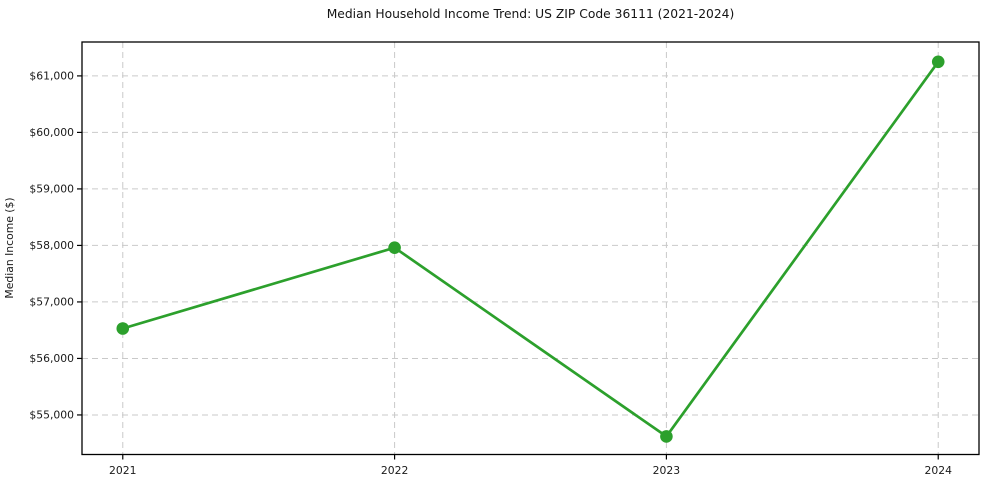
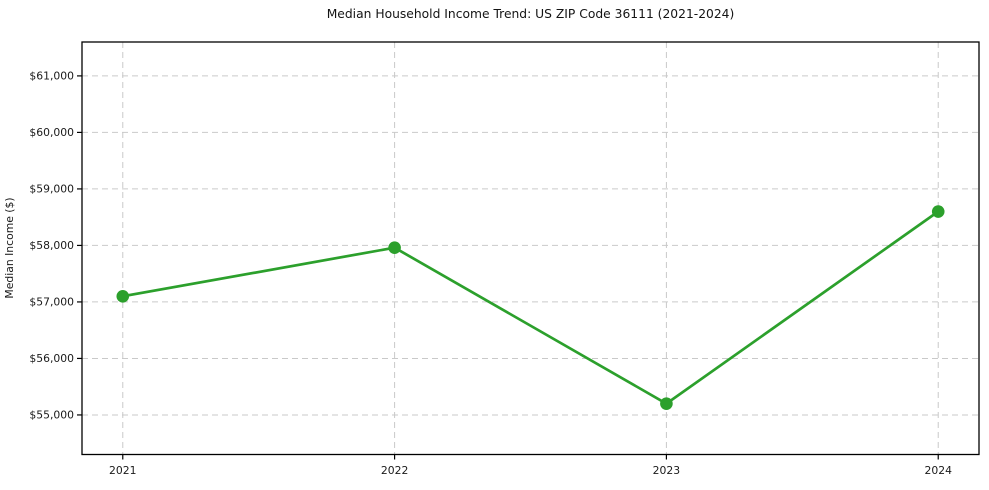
2021: $56500 -> $57100
2023: $54600 -> $55200
2024: $61200 -> $58600
